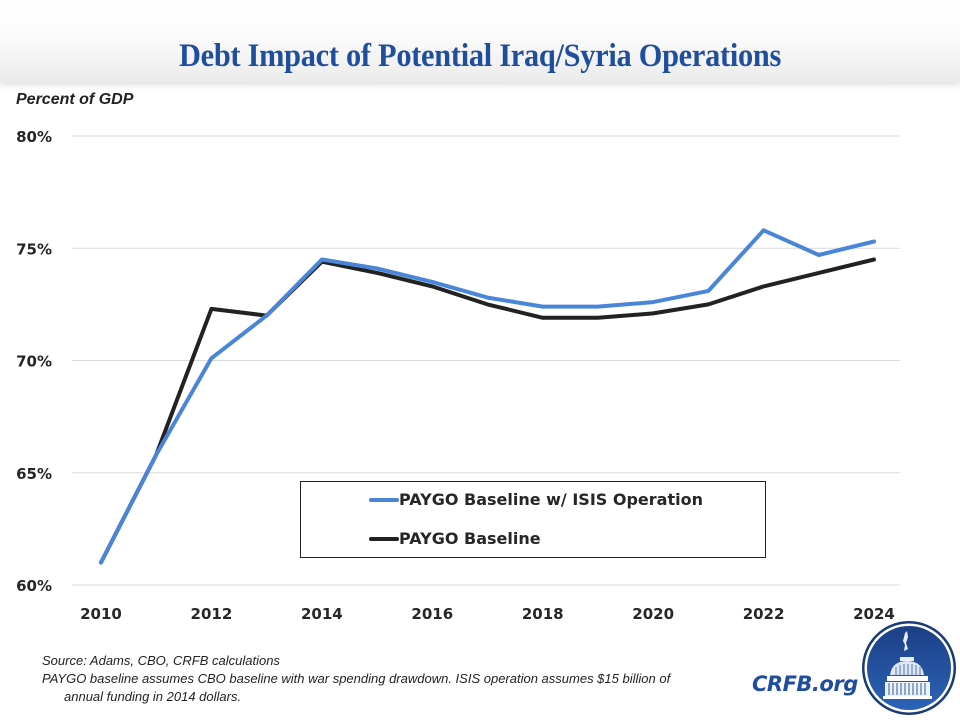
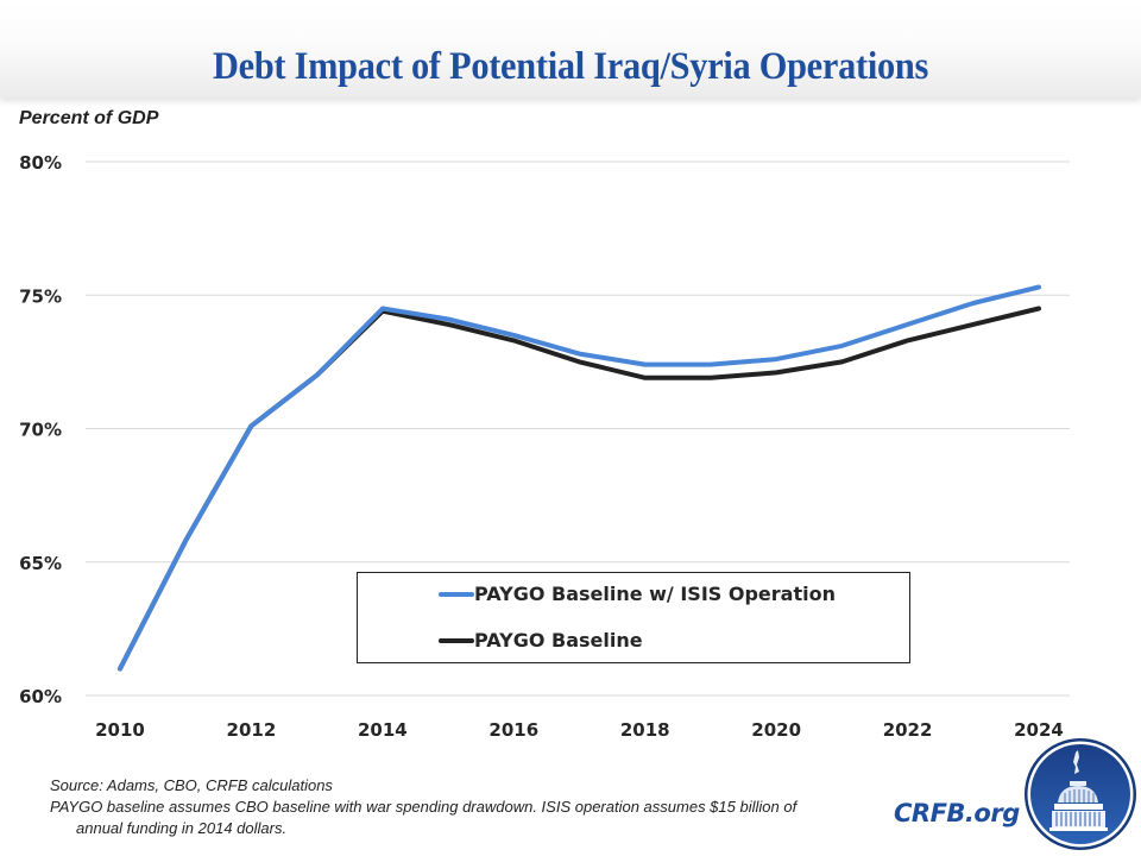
PAYGO Baseline/2012: 72.3% -> 70.1%
PAYGO Baseline w/ ISIS Operation/2022: 75.8% -> 73.9%
